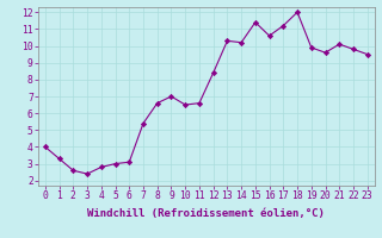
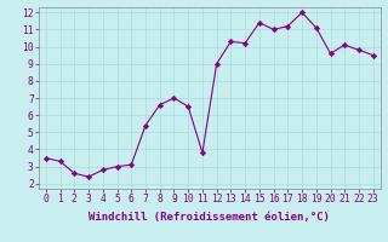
0: 4.0 -> 3.5
11: 6.6 -> 3.8
12: 8.4 -> 9.0
16: 10.6 -> 11.0
19: 9.9 -> 11.1
